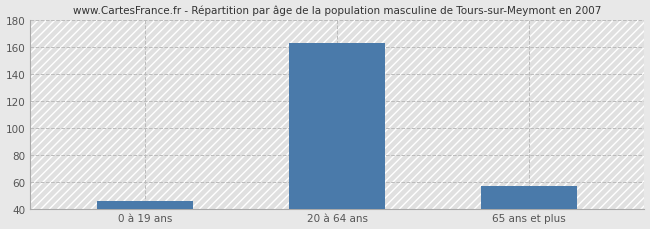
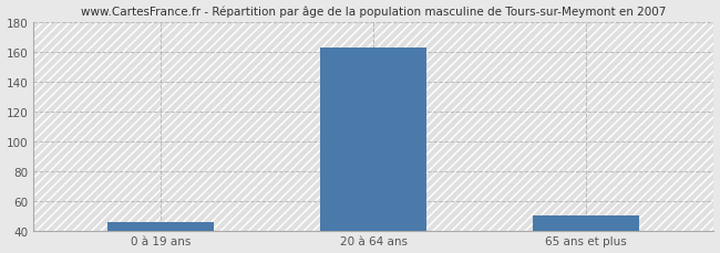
65 ans et plus: 57 -> 50
